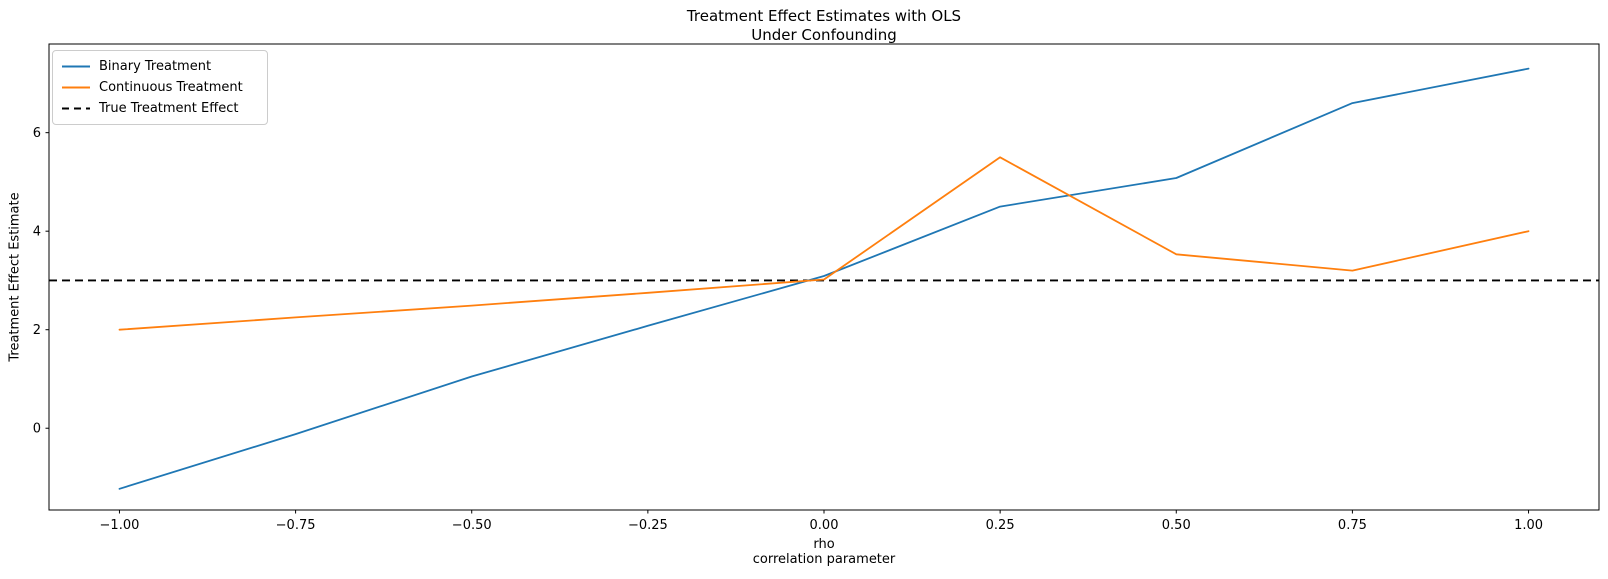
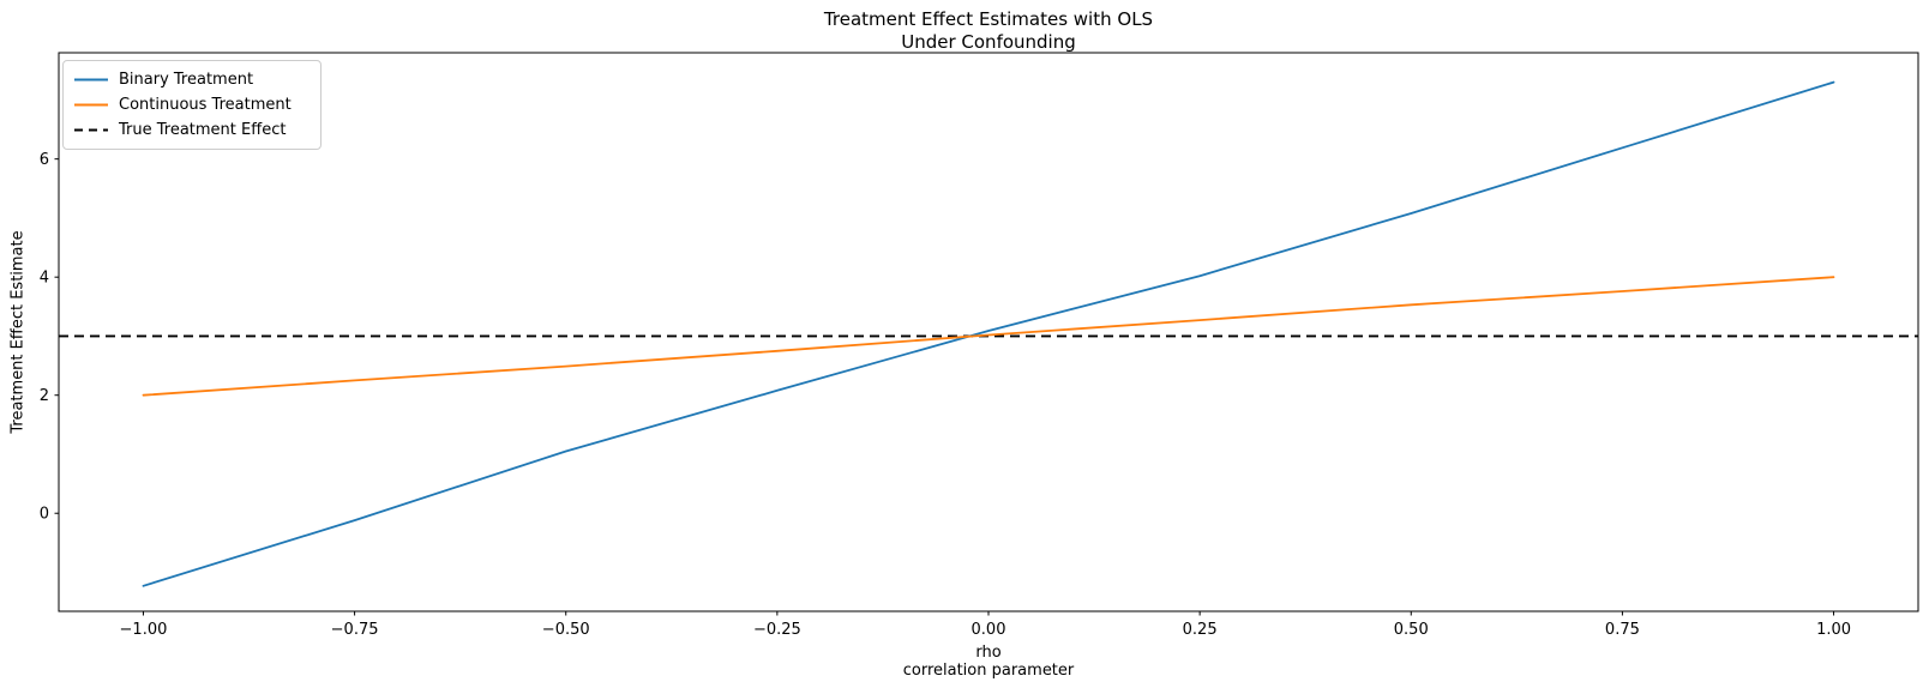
Binary Treatment/0.25: 4,5 -> 4,0
Continuous Treatment/0.25: 5,5 -> 3,3
Binary Treatment/0.75: 6,6 -> 6,2
Continuous Treatment/0.75: 3,2 -> 3,8
